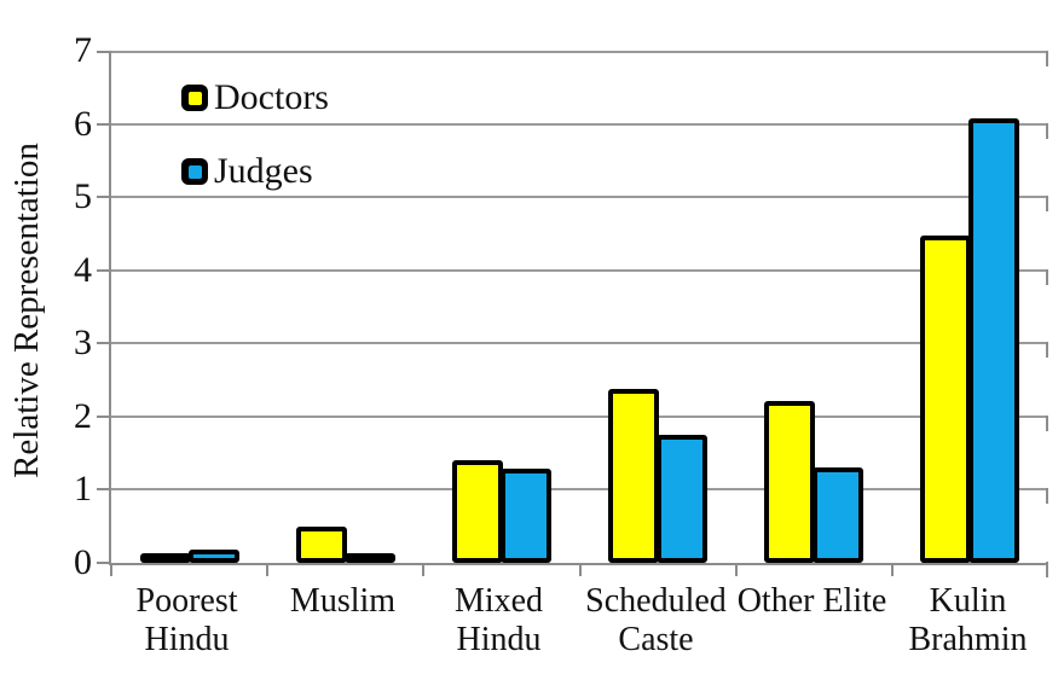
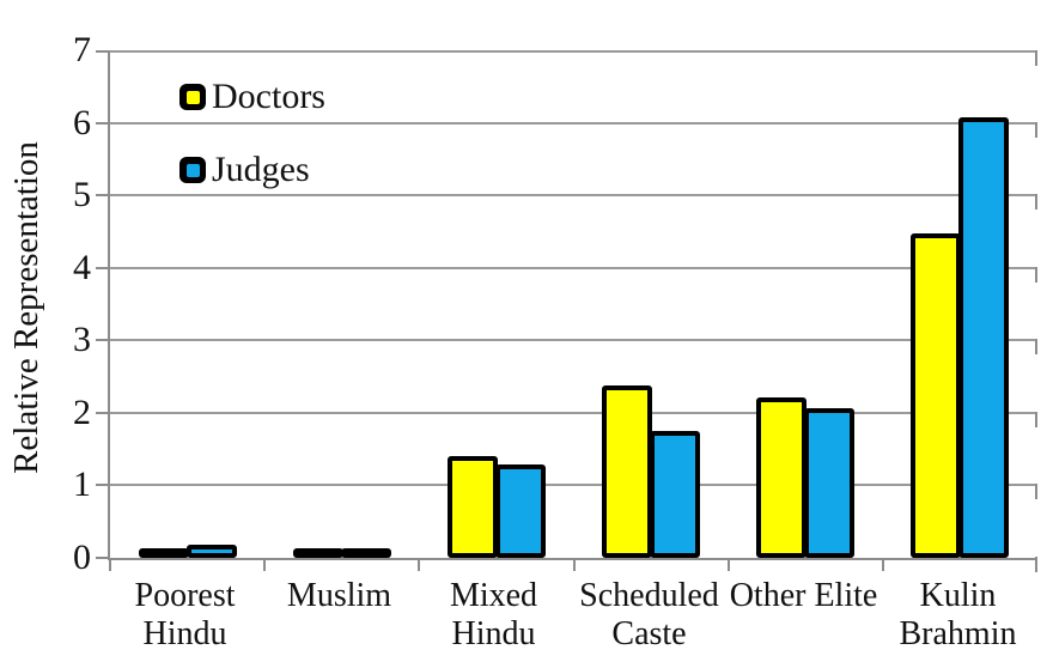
Doctors/Muslim: 0.5 -> 0.1
Judges/Other Elite: 1.3 -> 2.1
